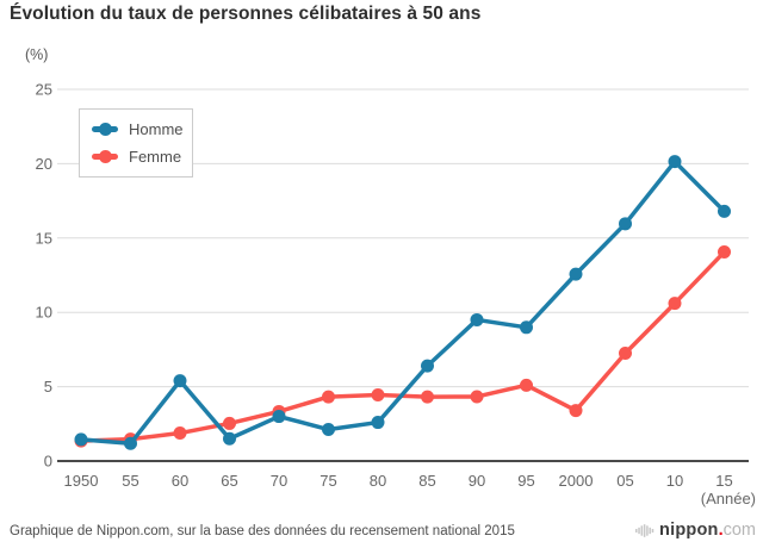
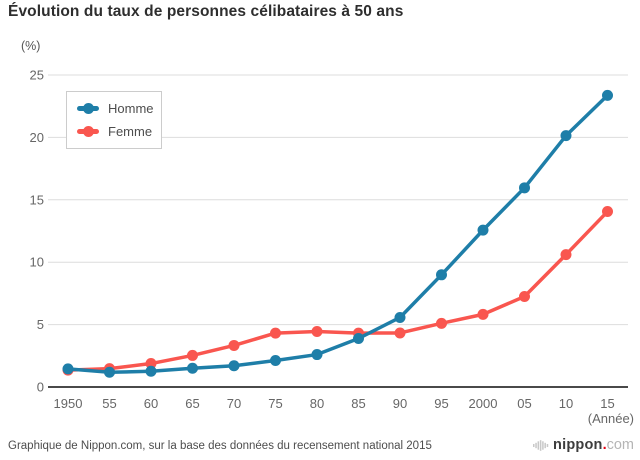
Homme/60: 5.4 -> 1.3
Homme/70: 3.0 -> 1.7
Homme/85: 6.4 -> 3.9
Homme/90: 9.5 -> 5.6
Femme/2000: 3.4 -> 5.8
Homme/15: 16.8 -> 23.4
